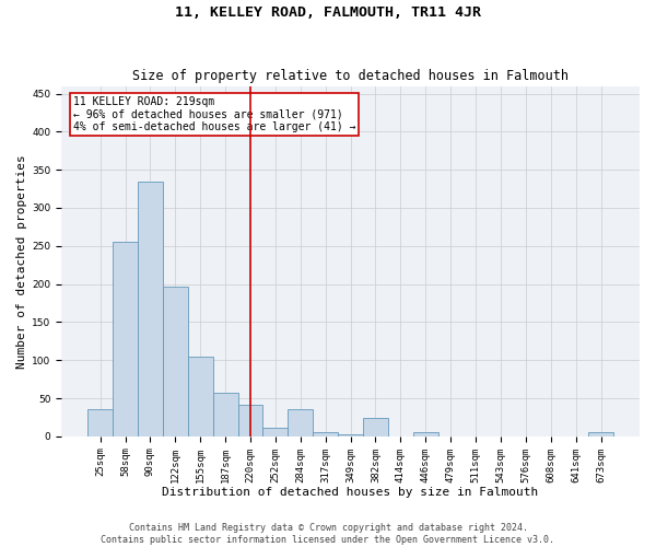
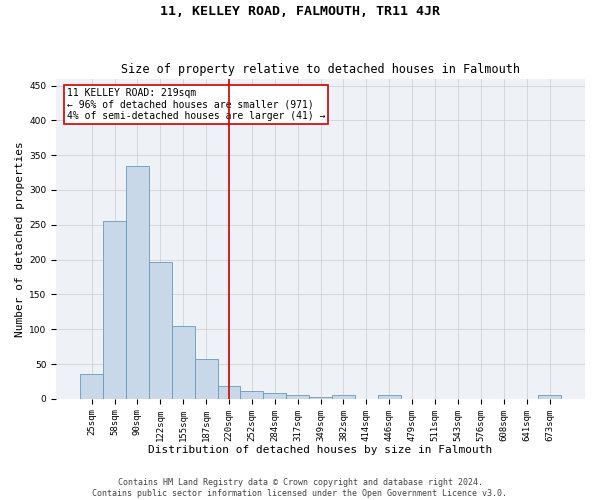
220sqm: 42 -> 19
284sqm: 36 -> 8
382sqm: 24 -> 5
